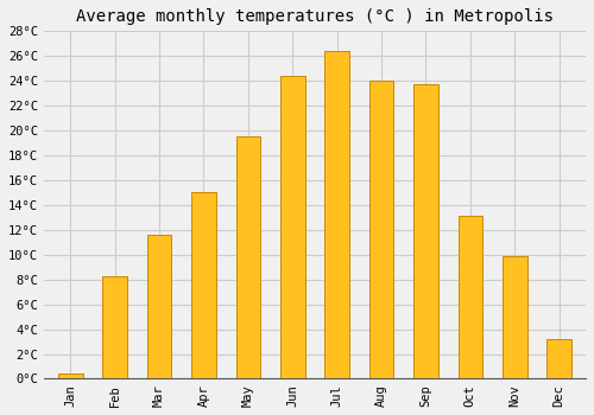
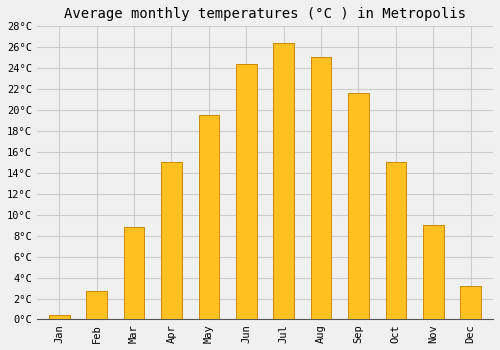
Feb: 8.3°C -> 2.7°C
Mar: 11.6°C -> 8.8°C
Aug: 24.0°C -> 25.1°C
Sep: 23.7°C -> 21.6°C
Oct: 13.1°C -> 15.0°C
Nov: 9.9°C -> 9.0°C
